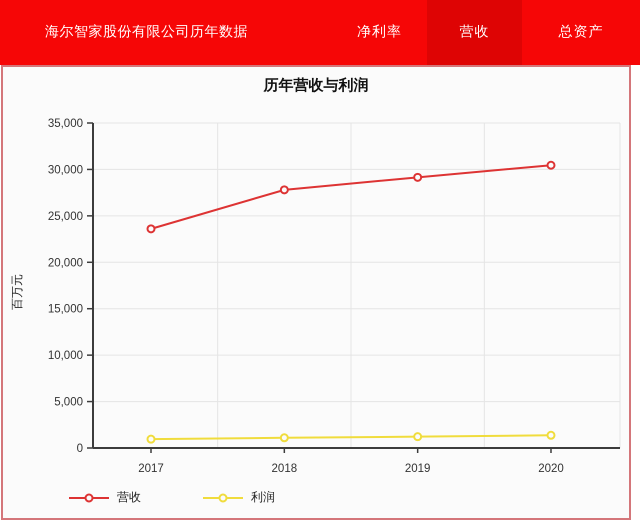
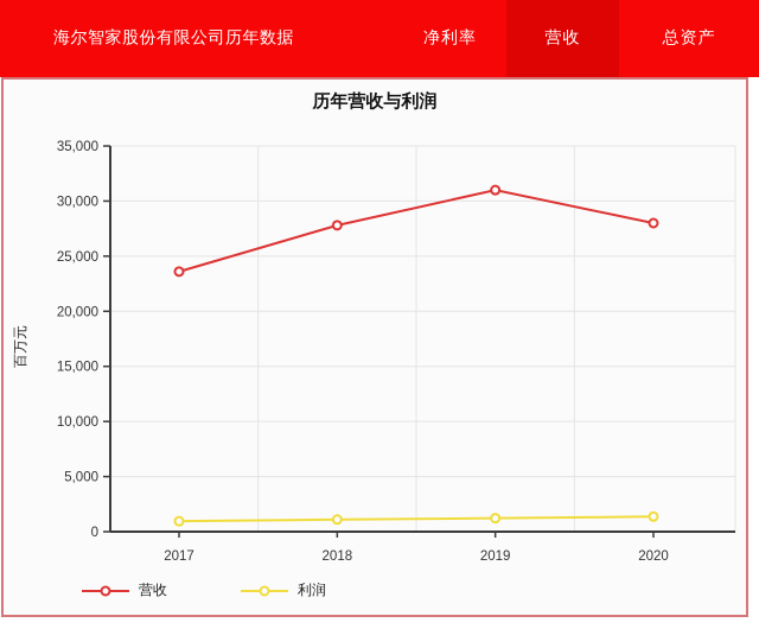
营收/2019: 29000 -> 31000
营收/2020: 30000 -> 28000
